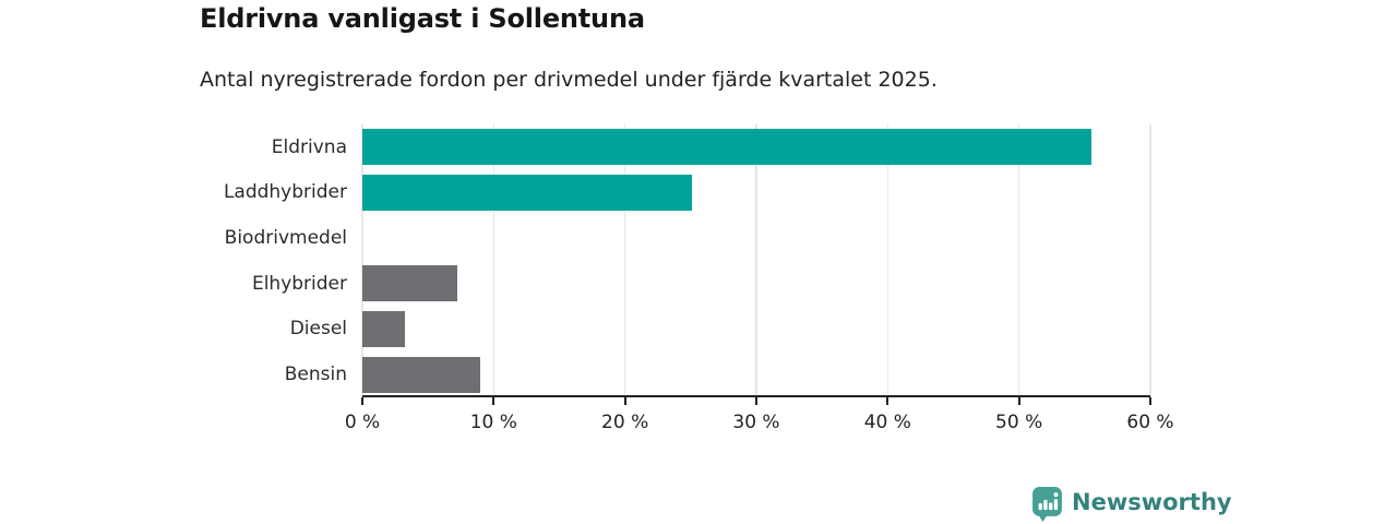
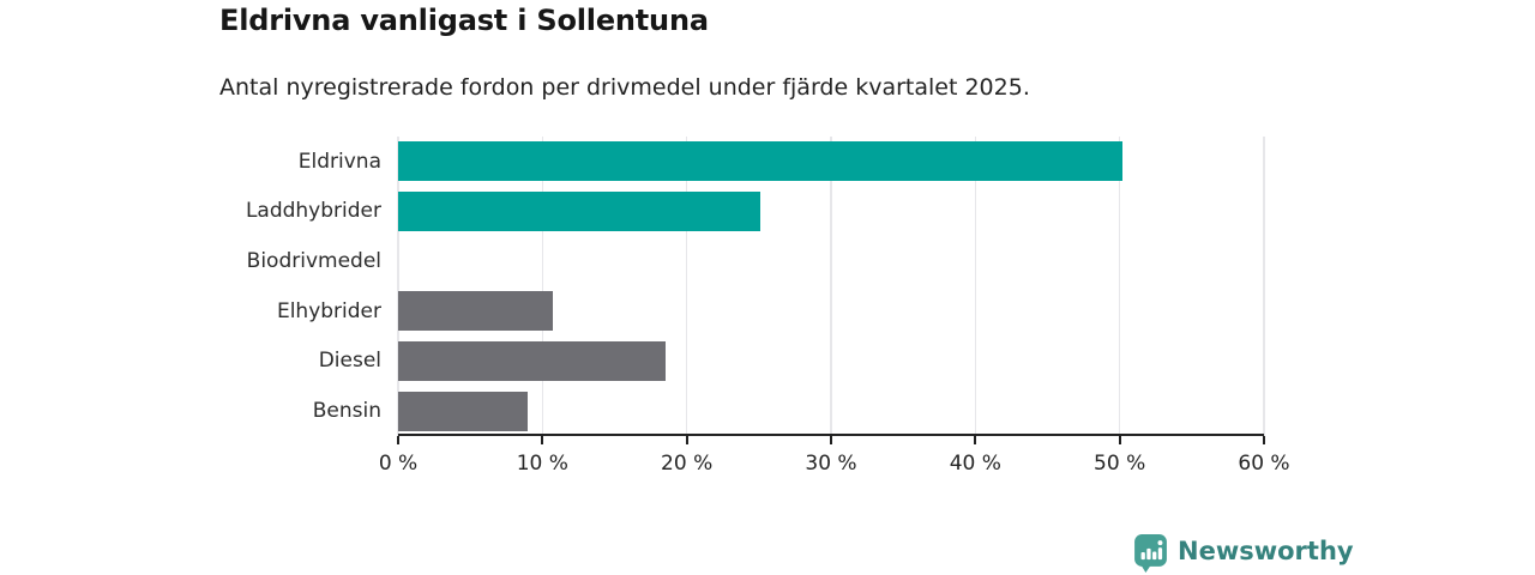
Eldrivna: 55.5% -> 50.2%
Elhybrider: 7.2% -> 10.7%
Diesel: 3.2% -> 18.5%
